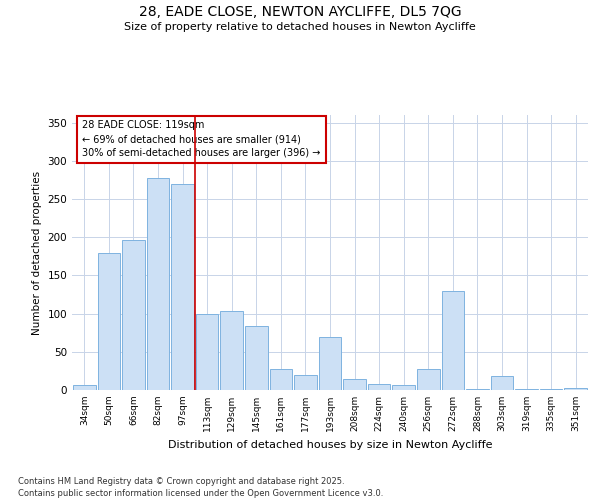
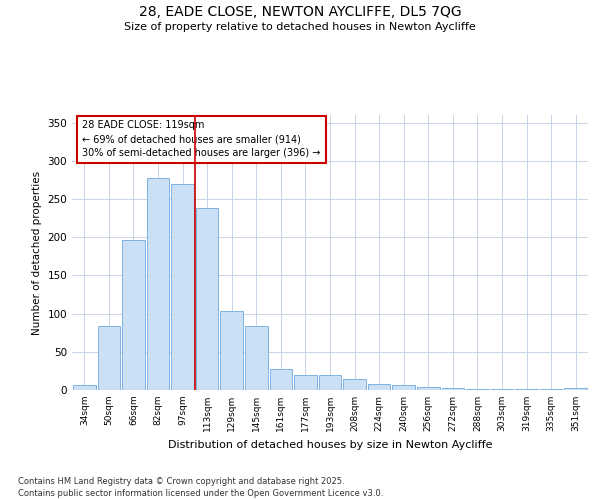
50sqm: 180 -> 84
113sqm: 100 -> 238
193sqm: 70 -> 19
256sqm: 28 -> 4
272sqm: 130 -> 2
303sqm: 18 -> 1
